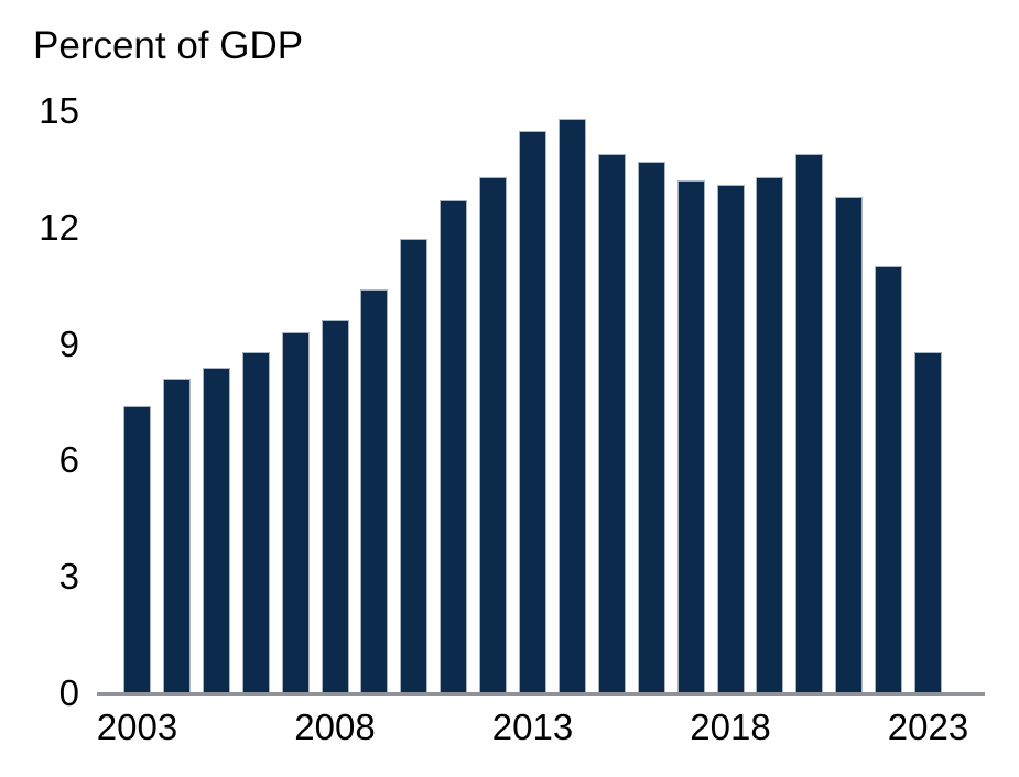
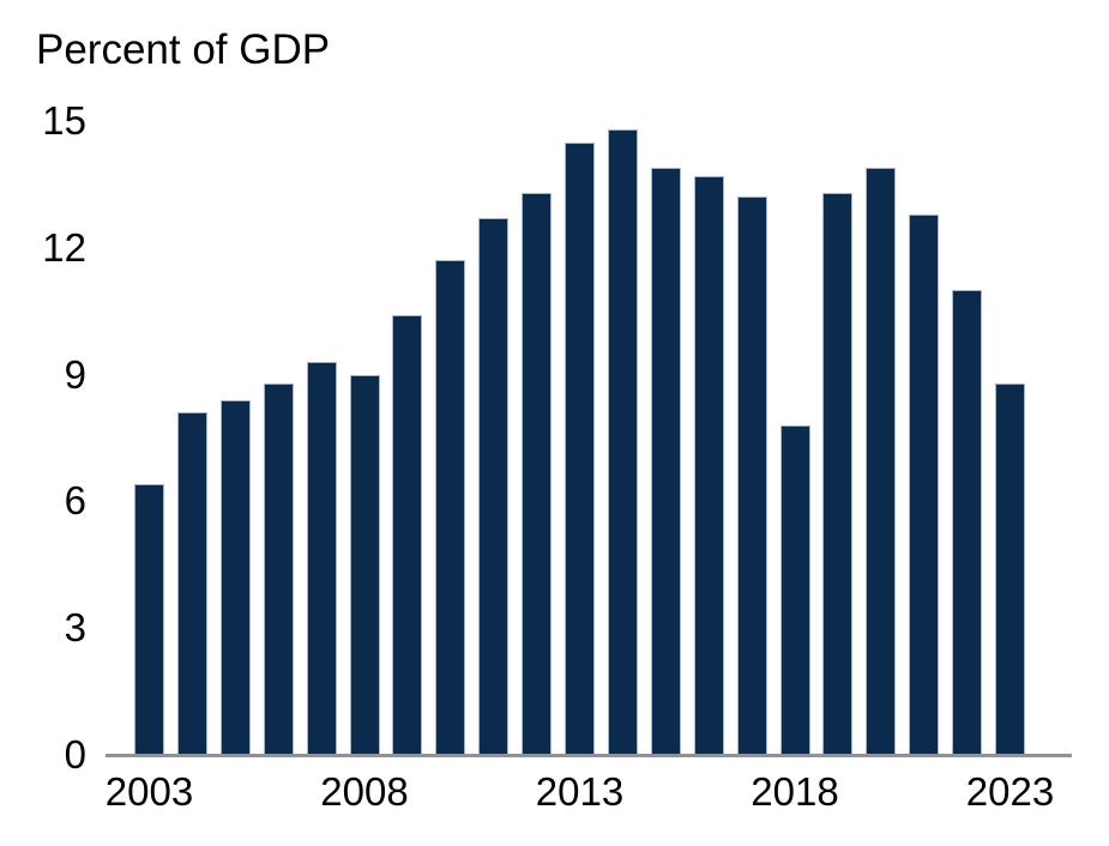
2003: 7.4 -> 6.4
2008: 9.6 -> 9.0
2018: 13.1 -> 7.8
